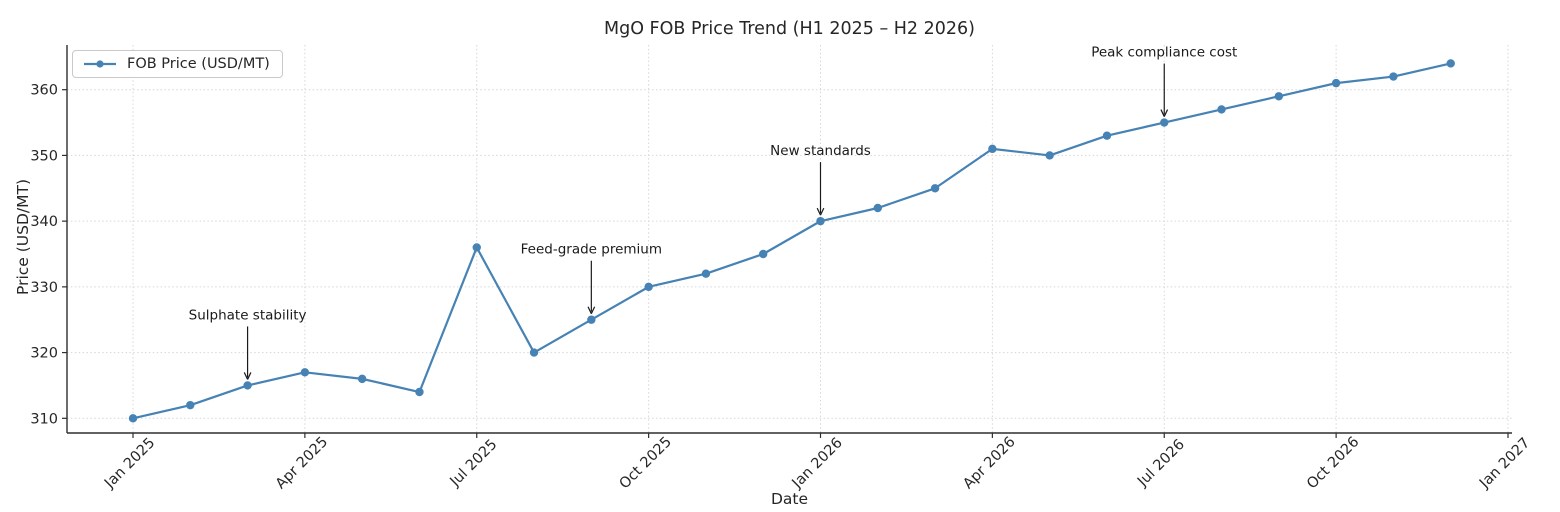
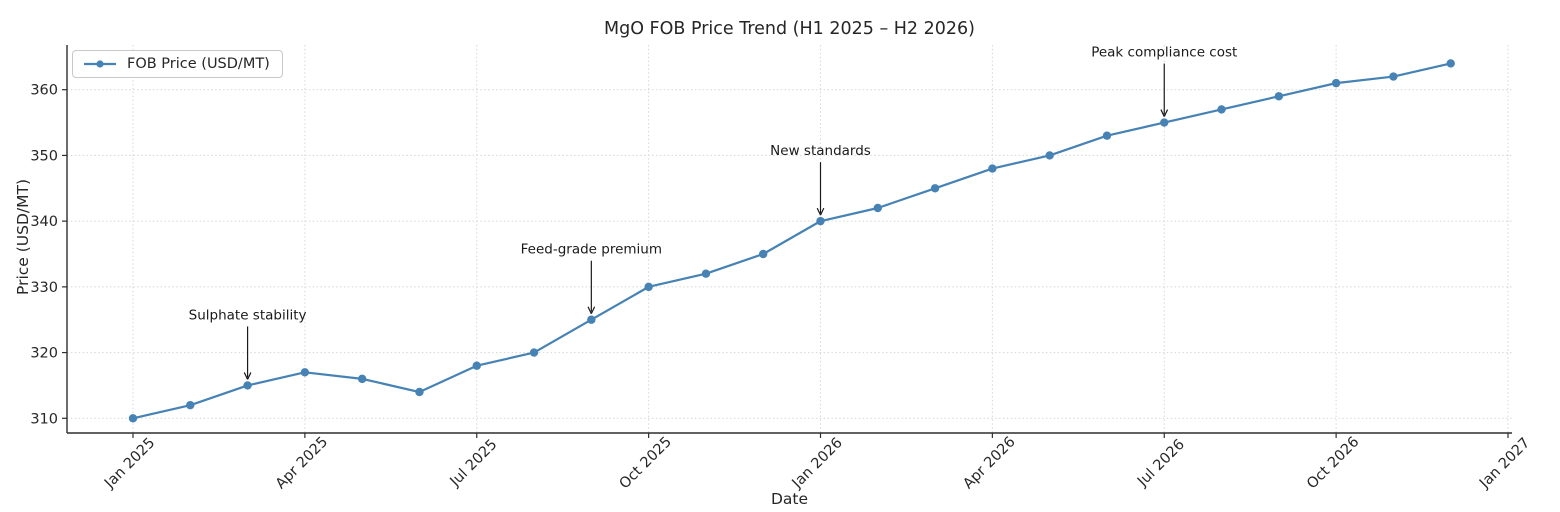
Jul 2025: 336 -> 318
Apr 2026: 351 -> 348
